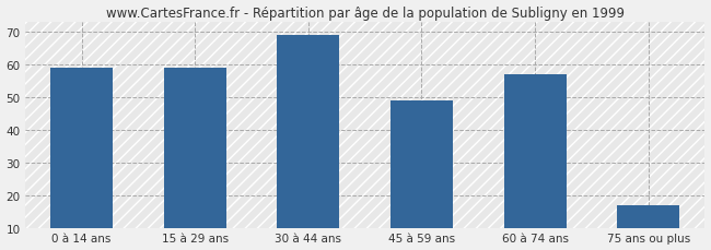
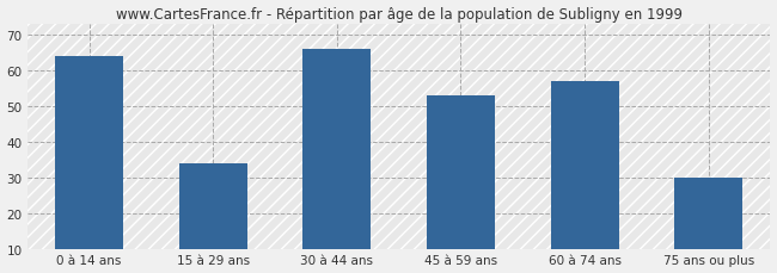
0 à 14 ans: 59 -> 64
15 à 29 ans: 59 -> 34
30 à 44 ans: 69 -> 66
45 à 59 ans: 49 -> 53
75 ans ou plus: 17 -> 30
